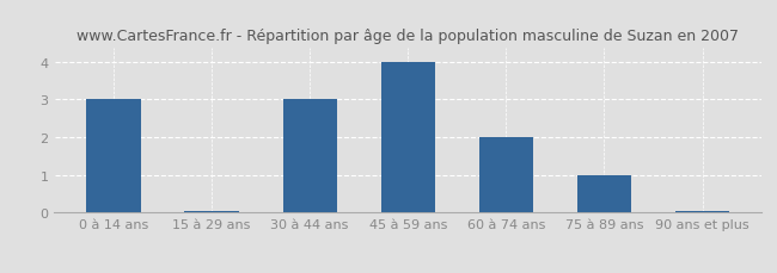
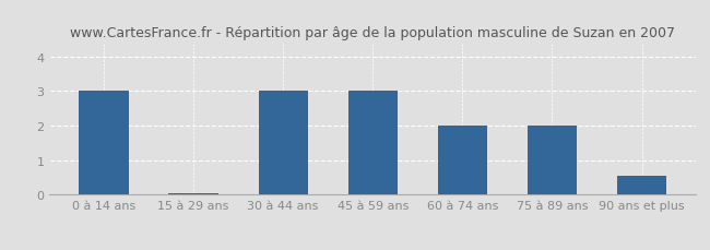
45 à 59 ans: 4.00 -> 3.00
75 à 89 ans: 1.00 -> 2.00
90 ans et plus: 0.05 -> 0.55
